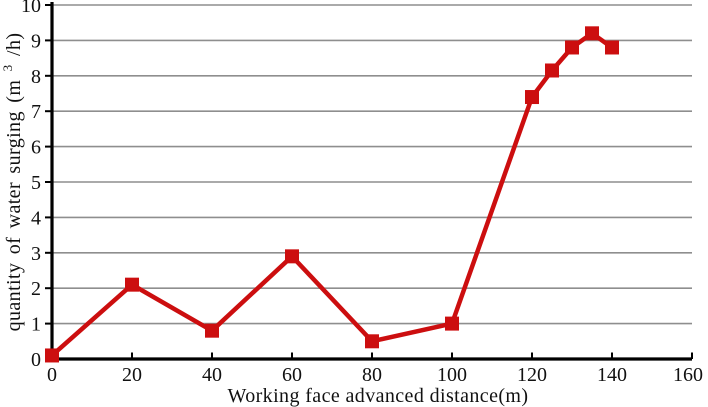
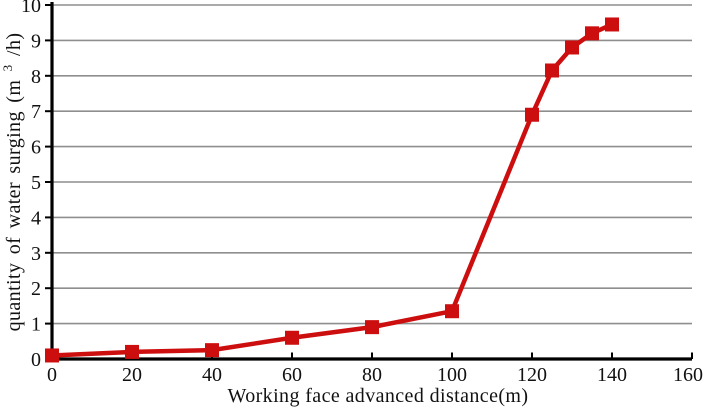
20: 2.1 -> 0.2
40: 0.8 -> 0.2
60: 2.9 -> 0.6
80: 0.5 -> 0.9
100: 1.0 -> 1.4
120: 7.4 -> 6.9
140: 8.8 -> 9.4
